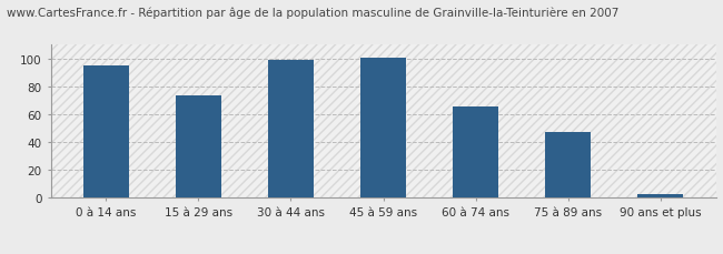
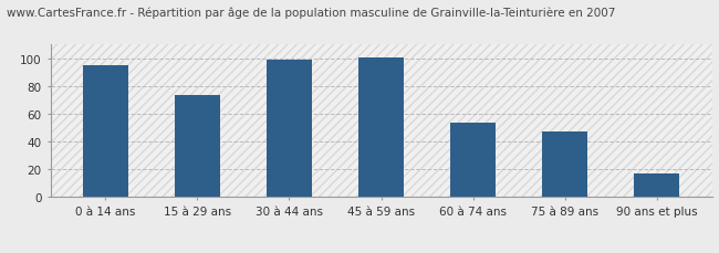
60 à 74 ans: 66 -> 54
90 ans et plus: 3 -> 17
